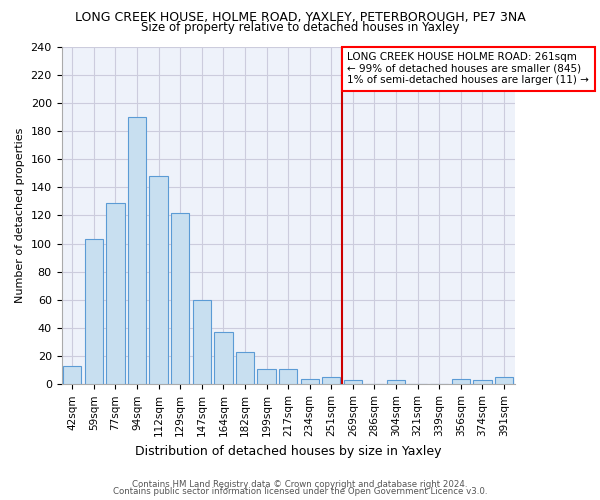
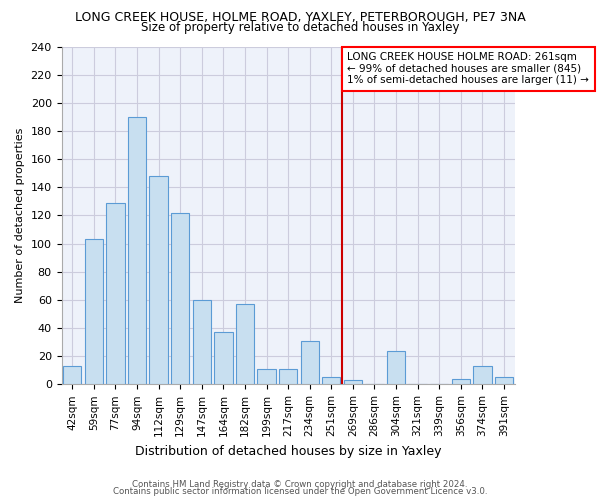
182sqm: 23 -> 57
234sqm: 4 -> 31
304sqm: 3 -> 24
374sqm: 3 -> 13
